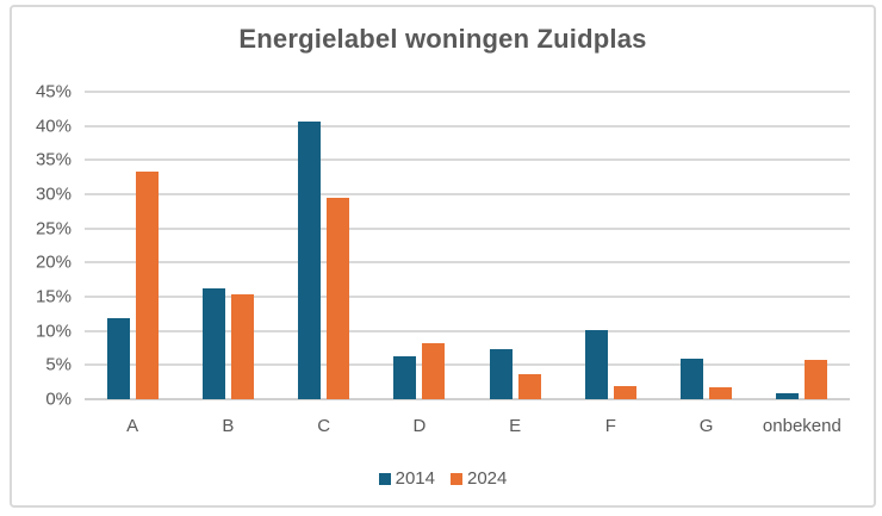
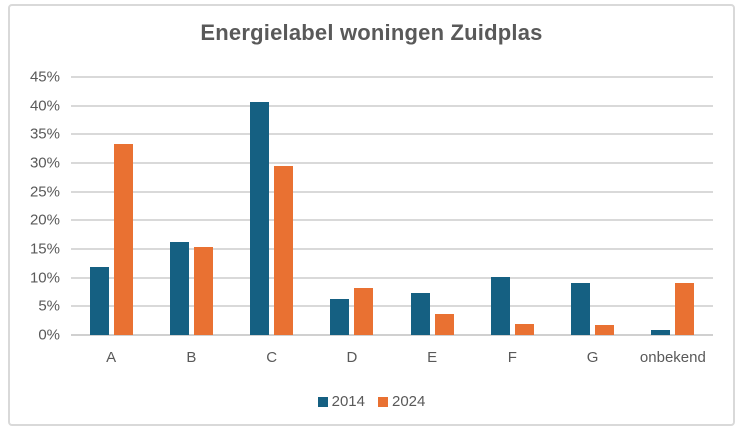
2014/G: 6% -> 9%
2024/onbekend: 6% -> 9%
